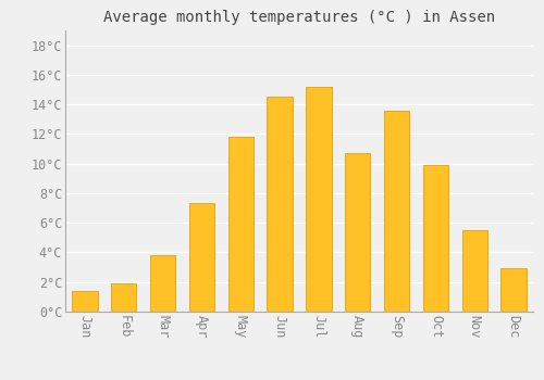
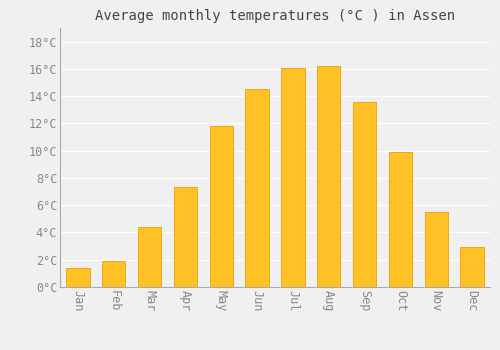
Mar: 3.8°C -> 4.4°C
Jul: 15.2°C -> 16.1°C
Aug: 10.7°C -> 16.2°C
